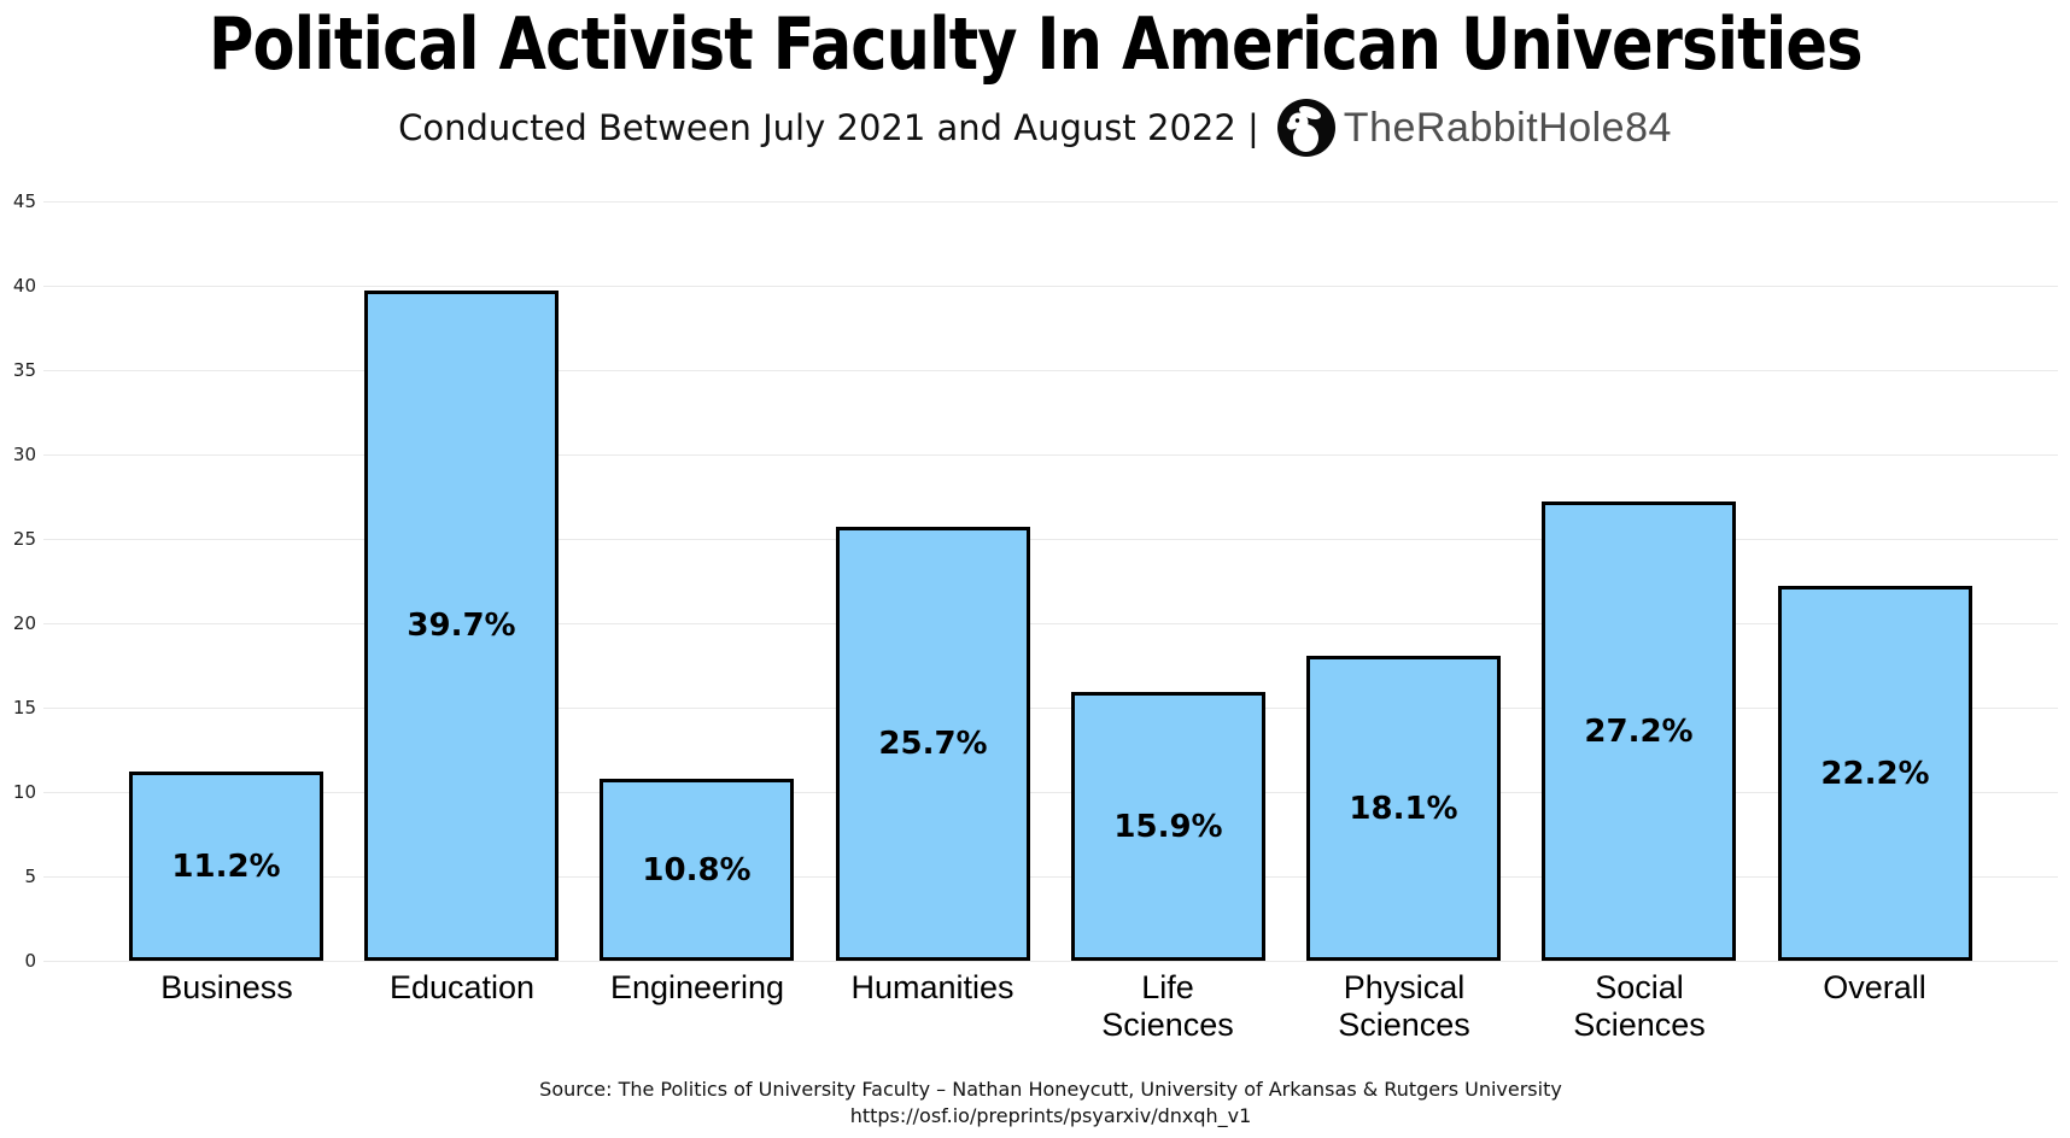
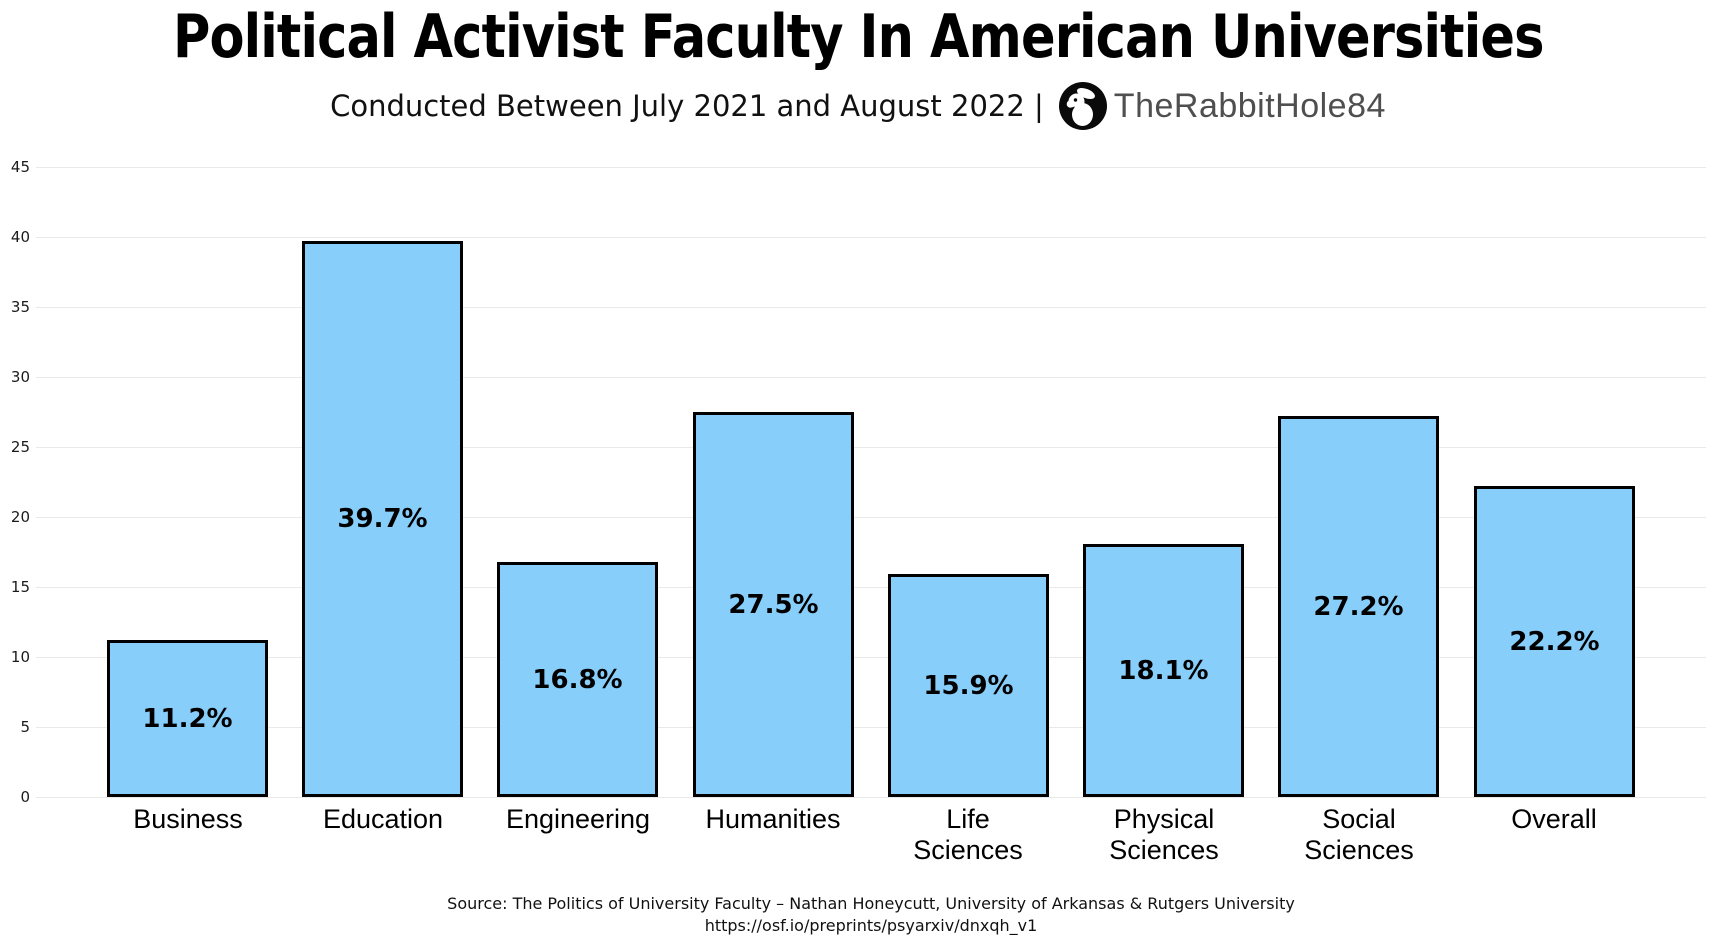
Engineering: 10.8% -> 16.8%
Humanities: 25.7% -> 27.5%
